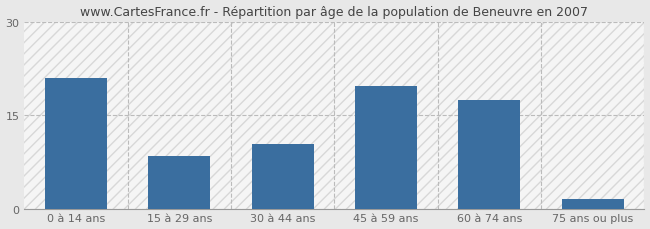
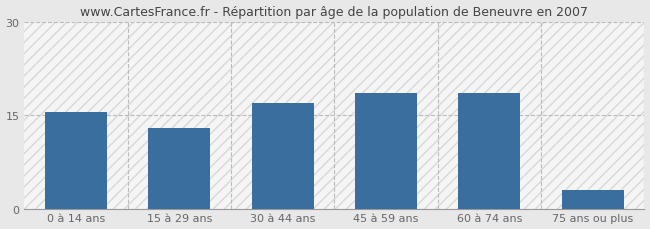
0 à 14 ans: 21.0 -> 15.5
15 à 29 ans: 8.4 -> 13.0
30 à 44 ans: 10.4 -> 17.0
45 à 59 ans: 19.6 -> 18.5
60 à 74 ans: 17.4 -> 18.5
75 ans ou plus: 1.6 -> 3.0
